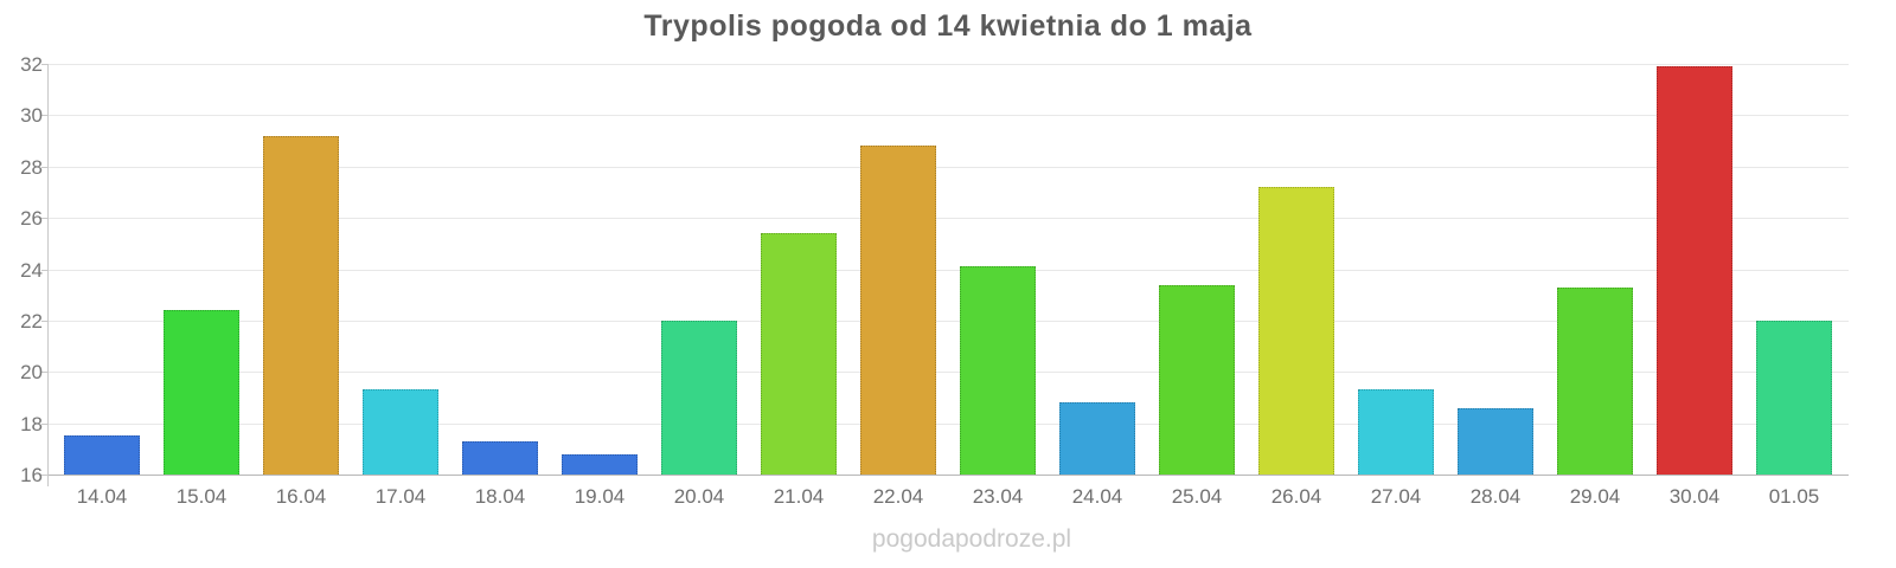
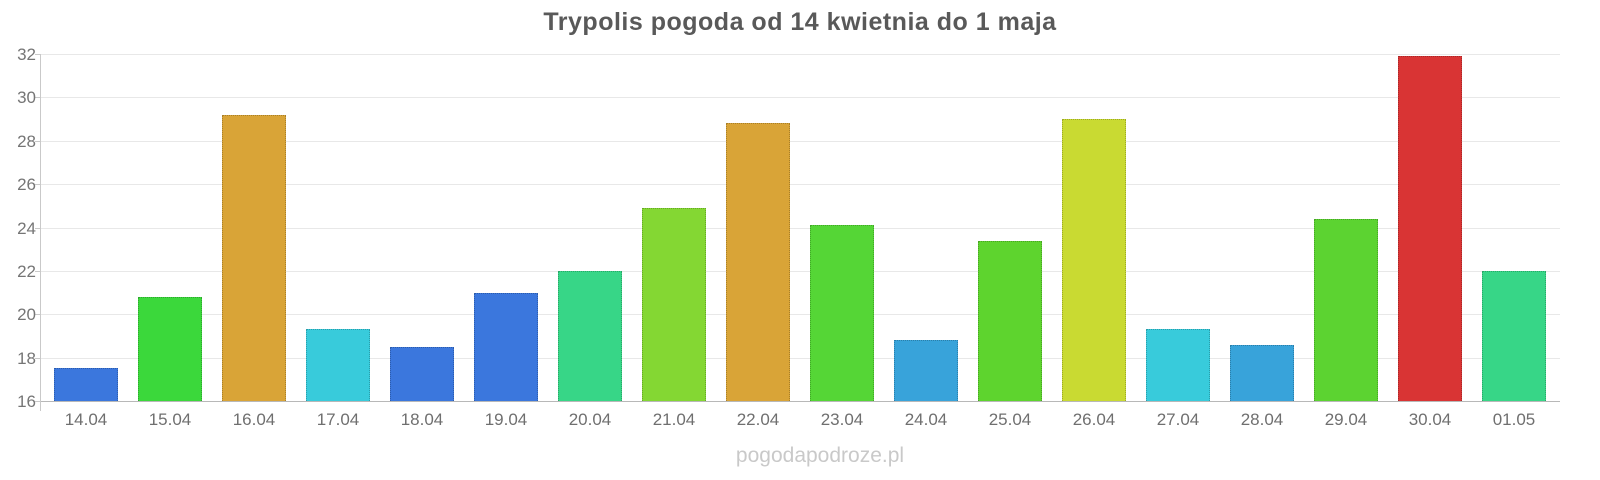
15.04: 22.4 -> 20.8
18.04: 17.3 -> 18.5
19.04: 16.8 -> 21.0
21.04: 25.4 -> 24.9
26.04: 27.2 -> 29.0
29.04: 23.3 -> 24.4
